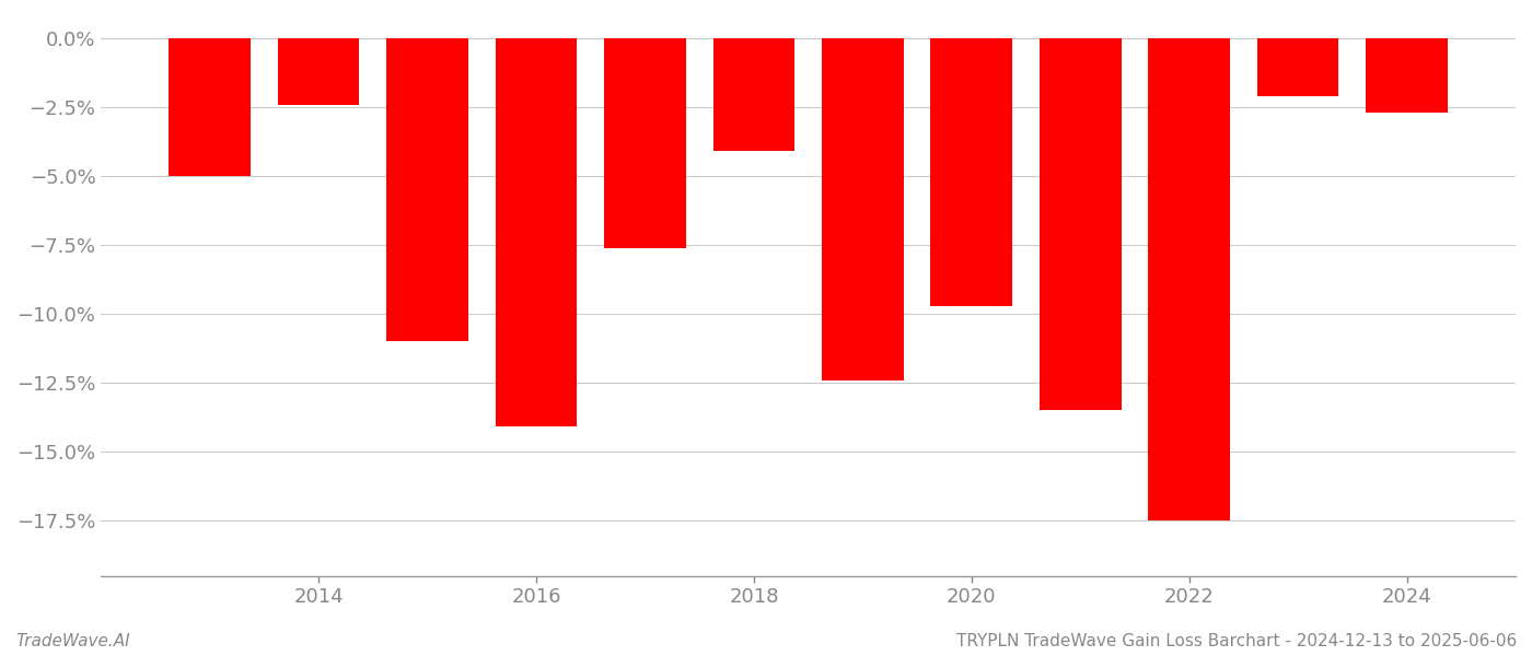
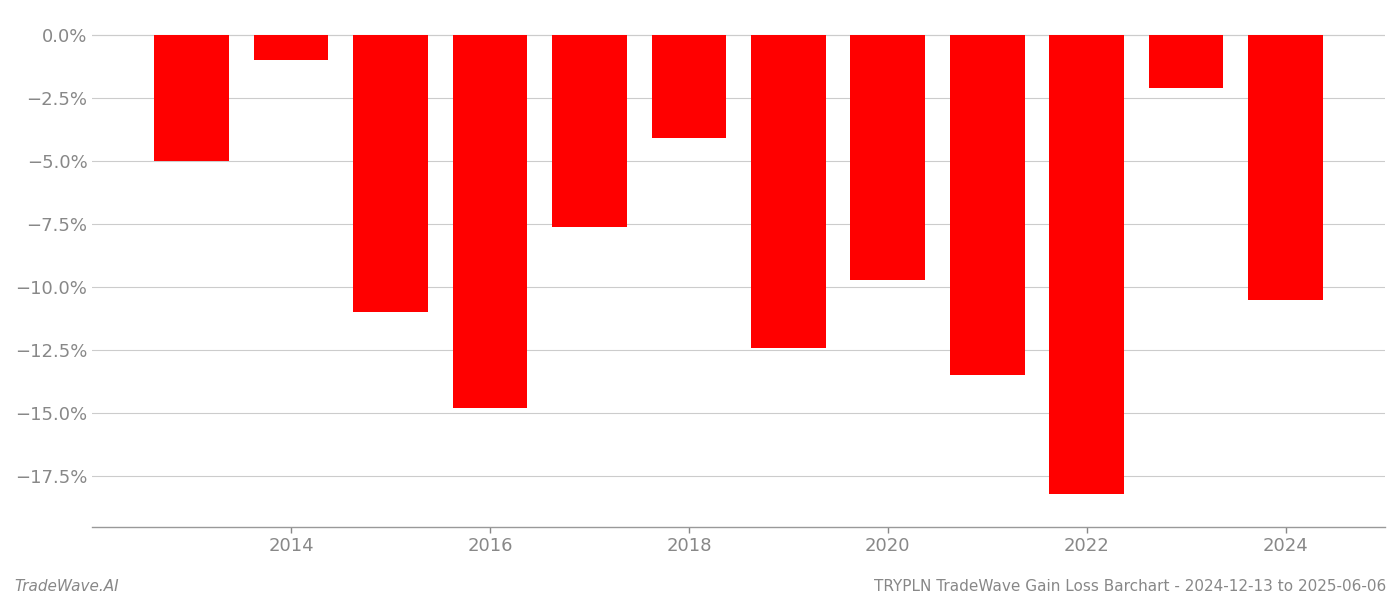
2014: -2.4% -> -1.0%
2016: -14.1% -> -14.8%
2022: -17.5% -> -18.2%
2024: -2.7% -> -10.5%
